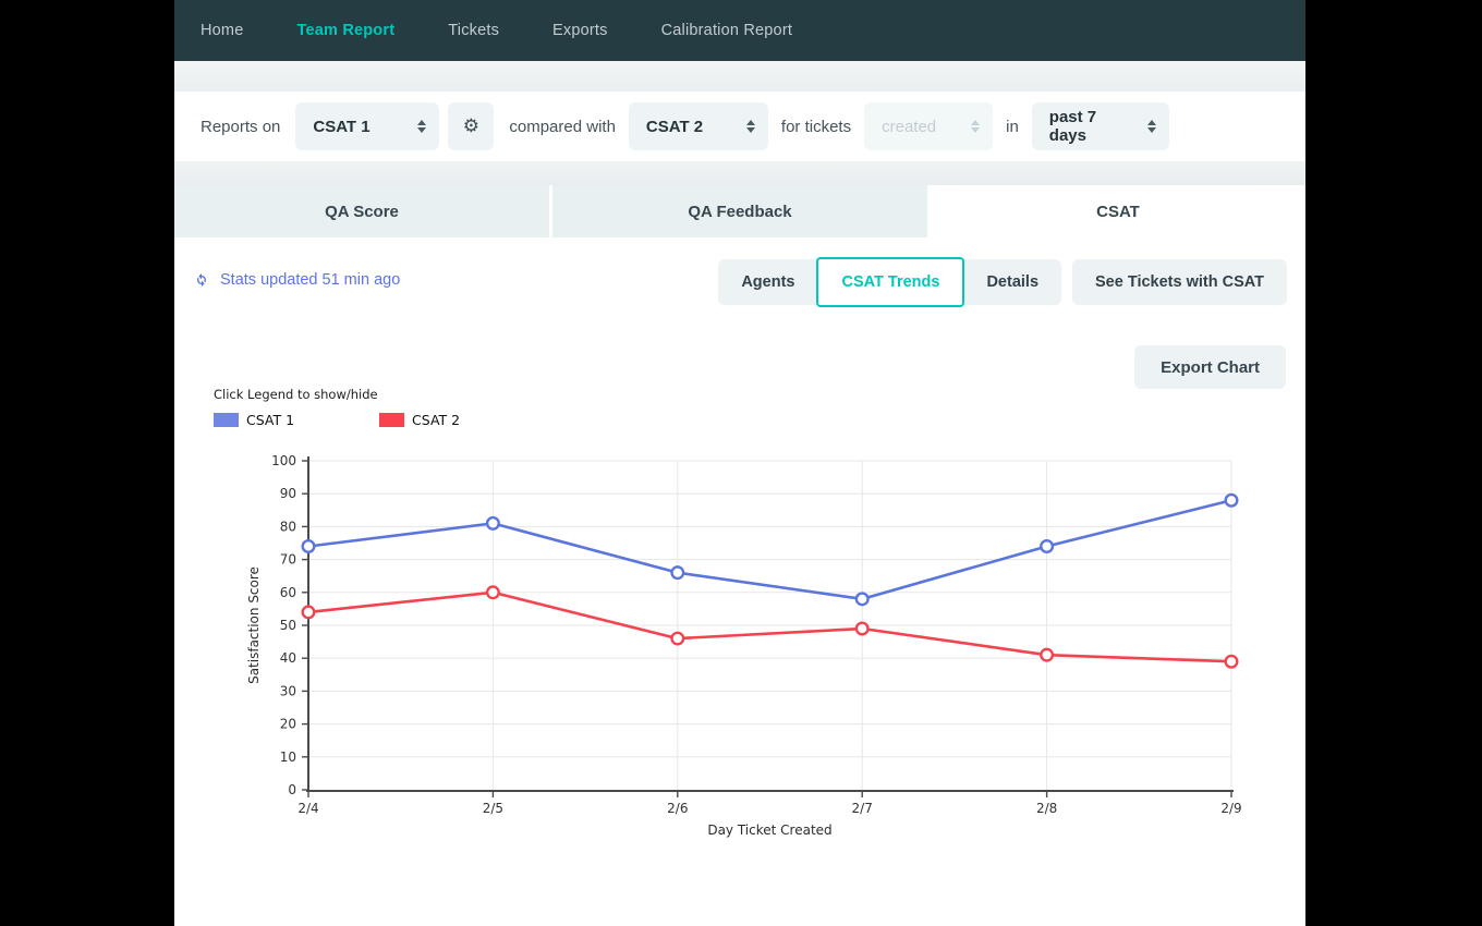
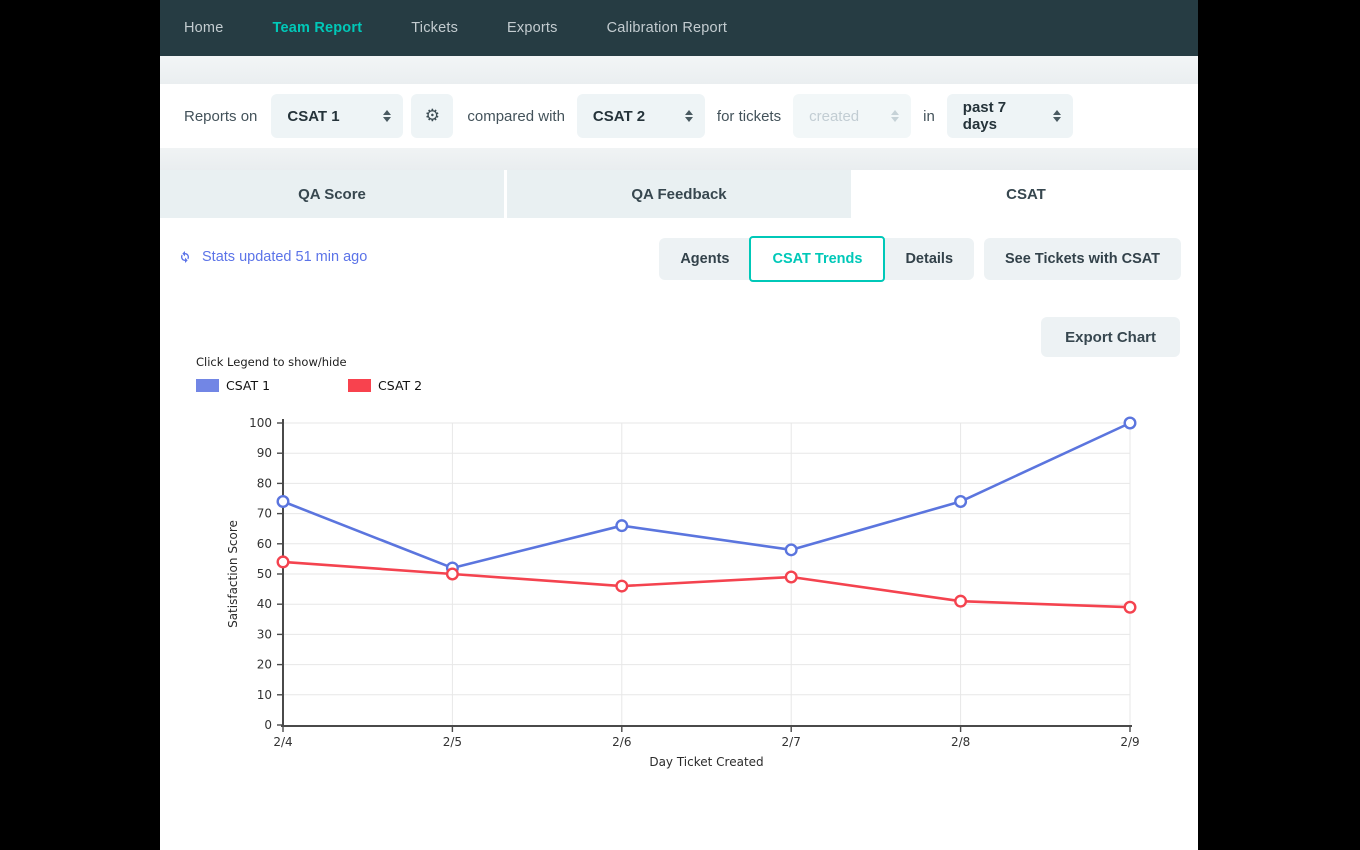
CSAT 1/2/5: 81 -> 52
CSAT 2/2/5: 60 -> 50
CSAT 1/2/9: 88 -> 100
